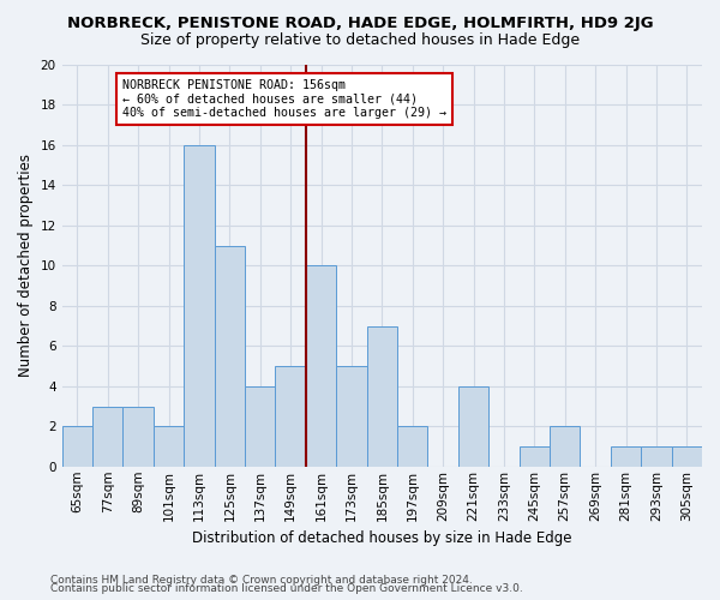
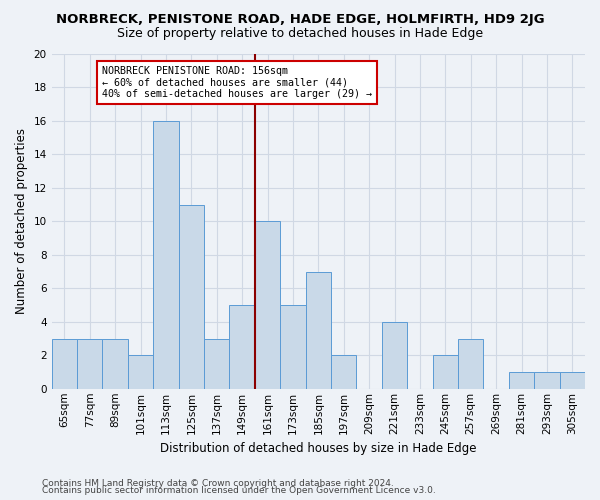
65sqm: 2 -> 3
137sqm: 4 -> 3
245sqm: 1 -> 2
257sqm: 2 -> 3
